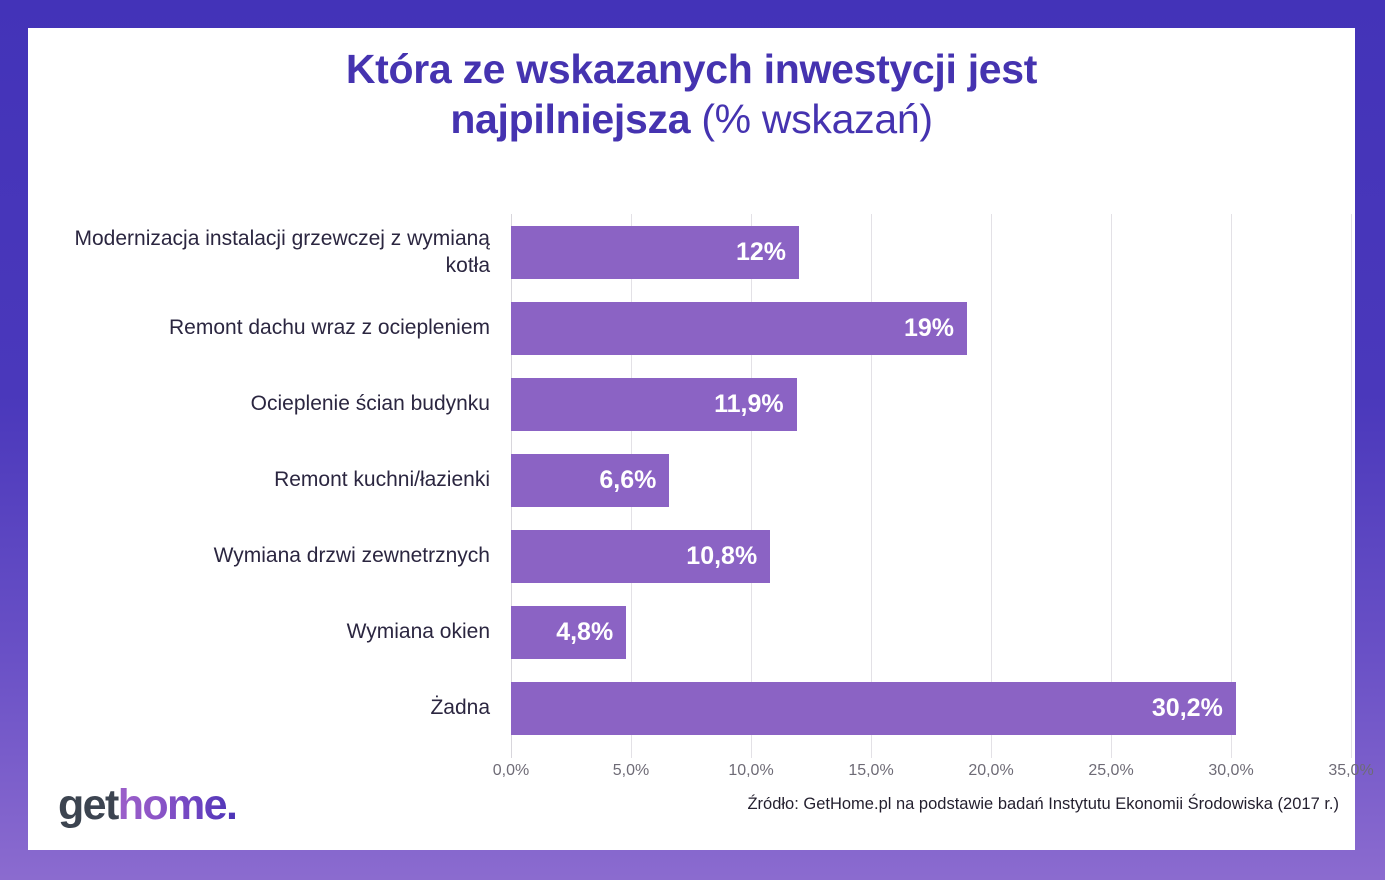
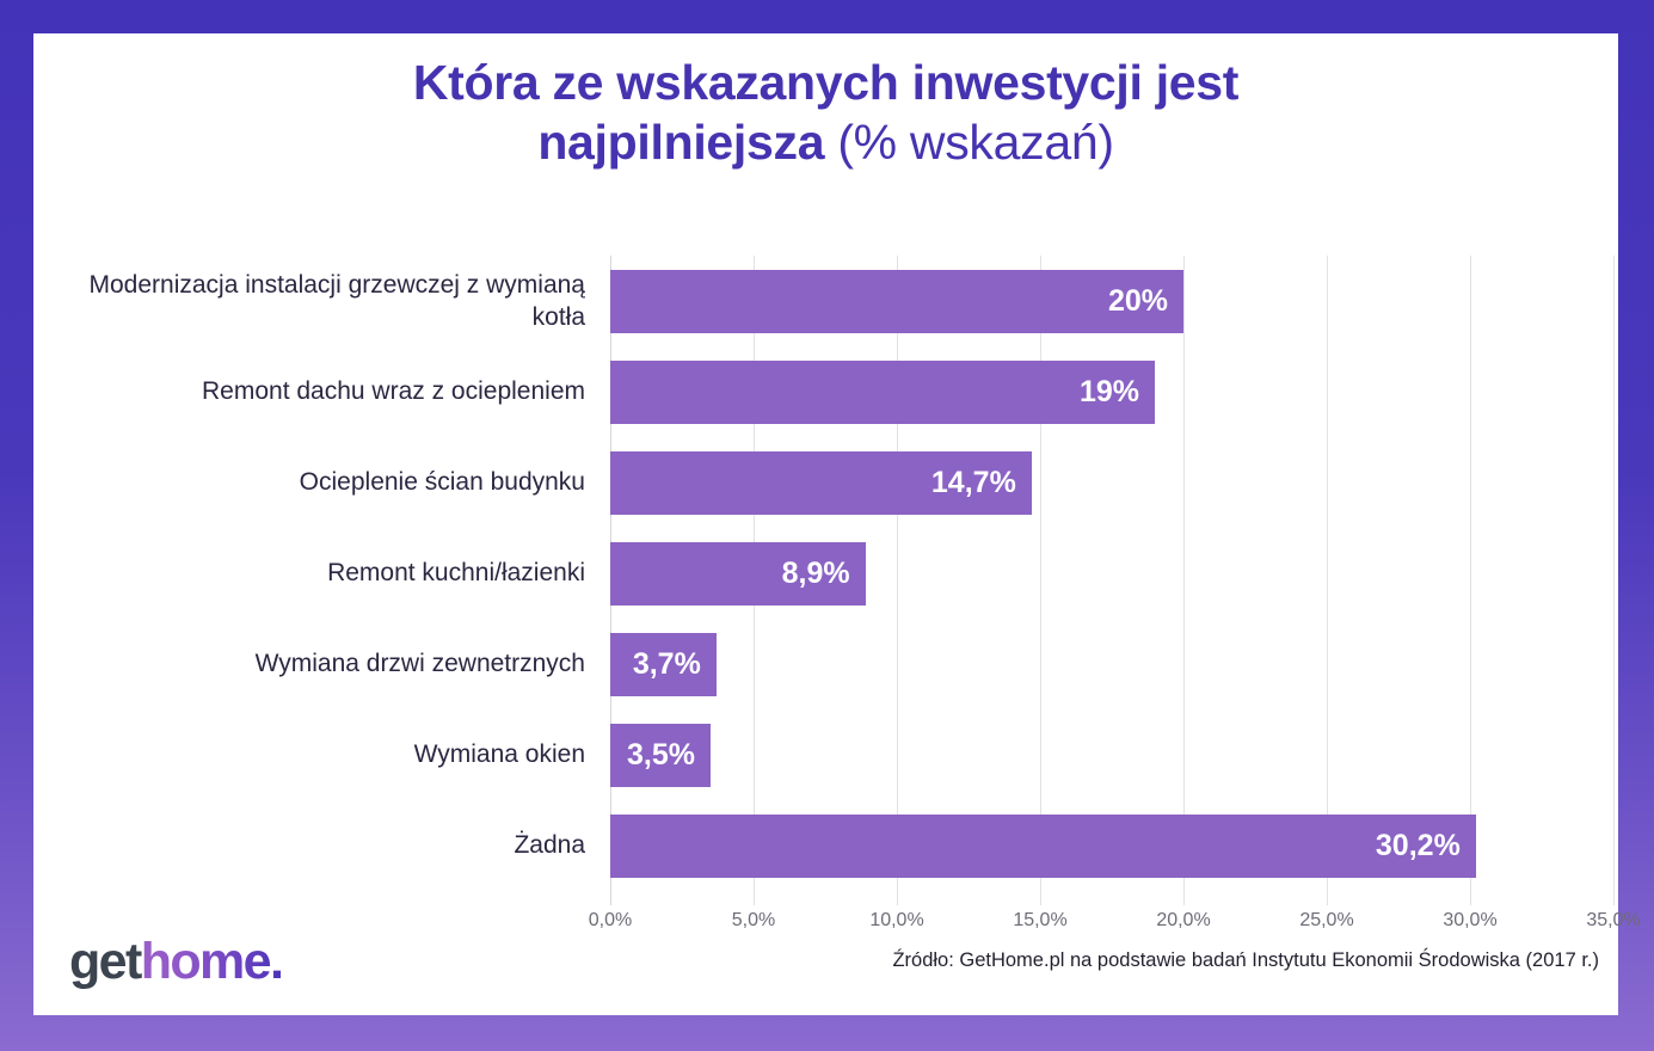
Modernizacja instalacji grzewczej z wymianą kotła: 12% -> 20%
Ocieplenie ścian budynku: 11,9% -> 14,7%
Remont kuchni/łazienki: 6,6% -> 8,9%
Wymiana drzwi zewnetrznych: 10,8% -> 3,7%
Wymiana okien: 4,8% -> 3,5%
